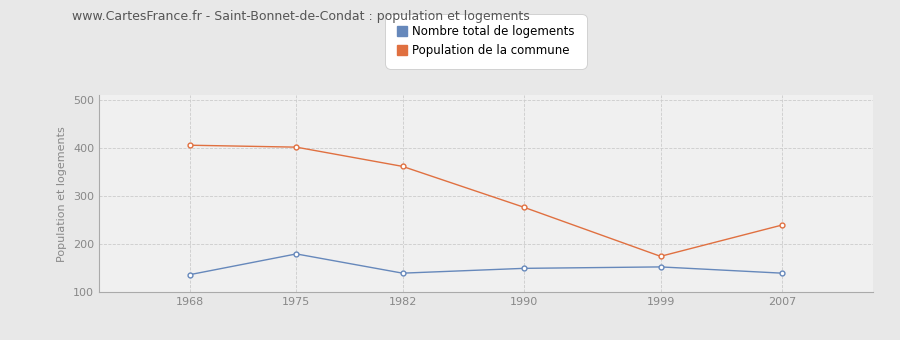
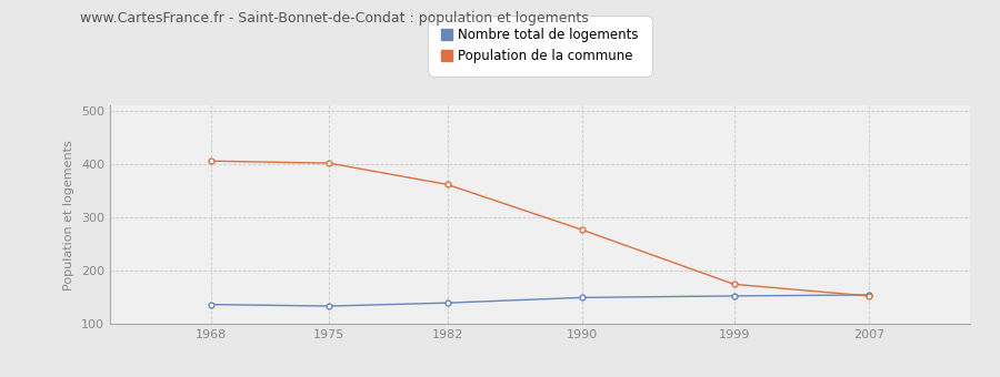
Nombre total de logements/1975: 180 -> 134
Nombre total de logements/2007: 140 -> 155
Population de la commune/2007: 240 -> 153
